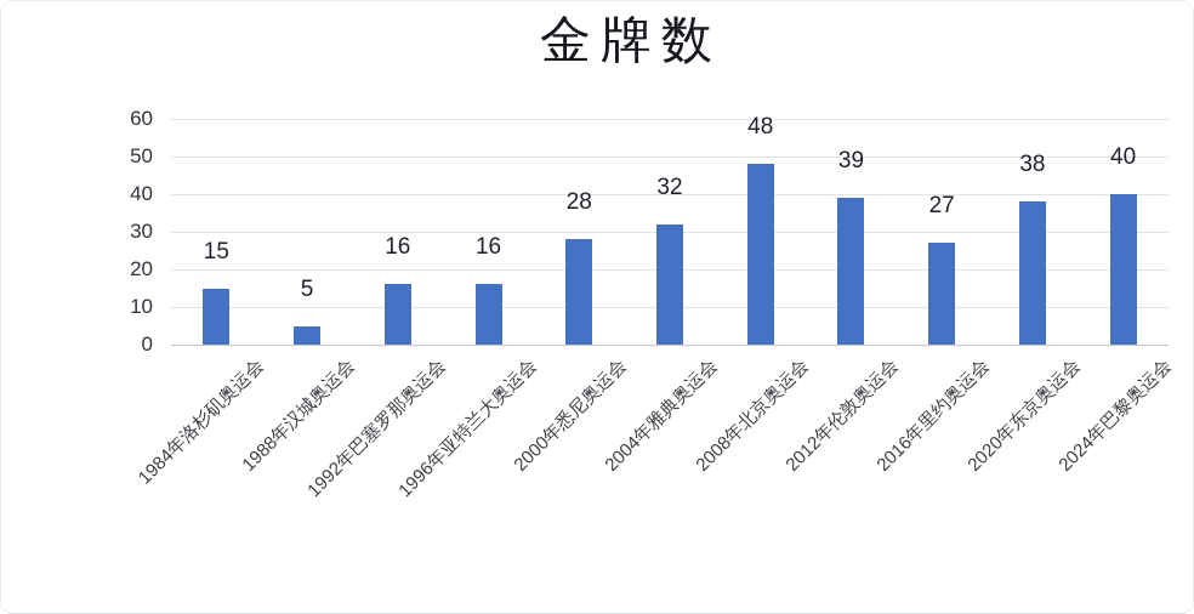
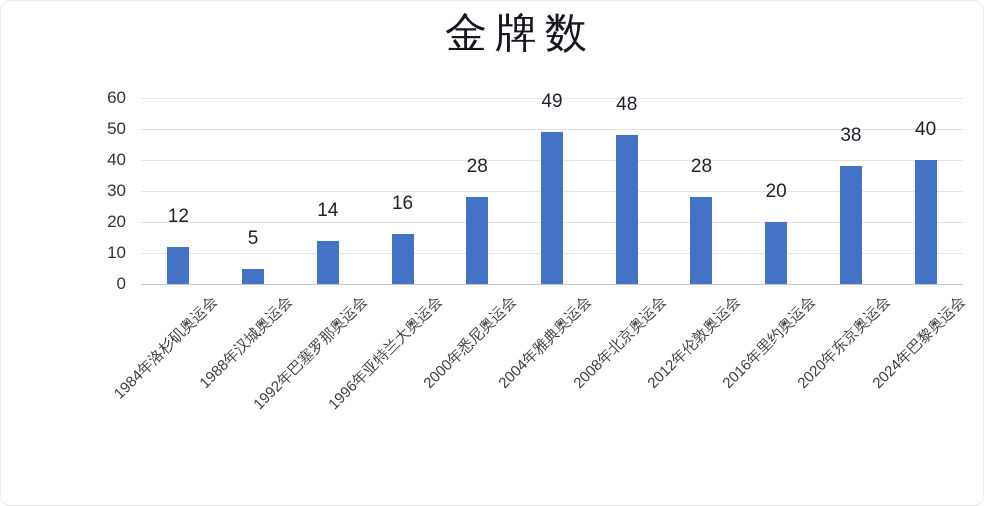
1984年洛杉矶奥运会: 15 -> 12
1992年巴塞罗那奥运会: 16 -> 14
2004年雅典奥运会: 32 -> 49
2012年伦敦奥运会: 39 -> 28
2016年里约奥运会: 27 -> 20
